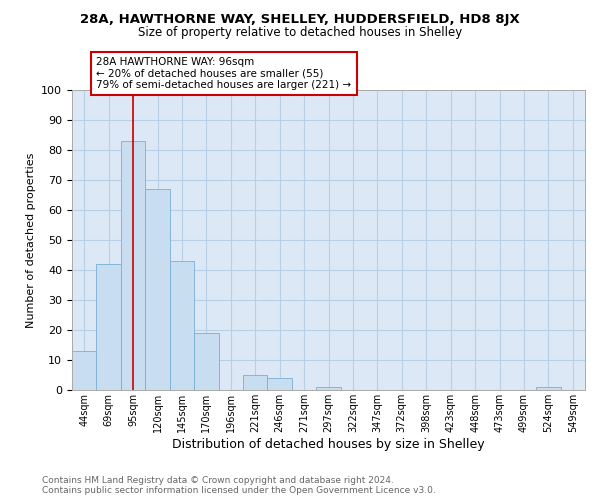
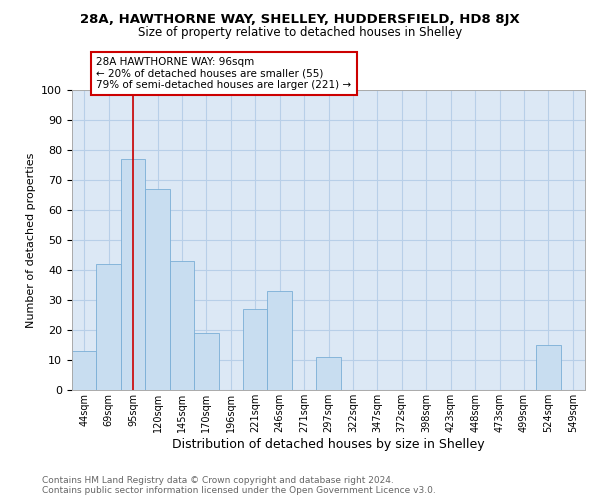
95sqm: 83 -> 77
221sqm: 5 -> 27
246sqm: 4 -> 33
297sqm: 1 -> 11
524sqm: 1 -> 15
